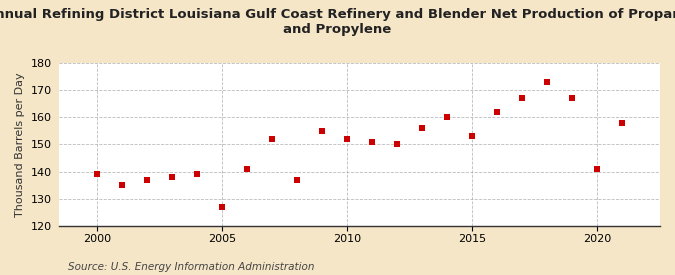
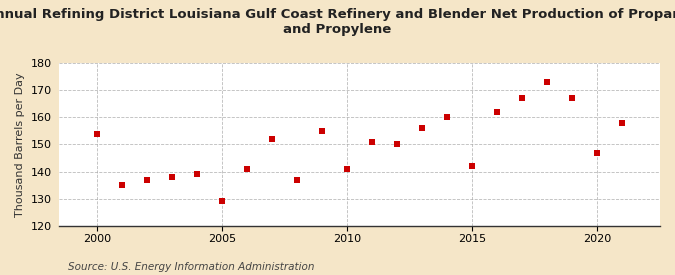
2000: 139 -> 154
2005: 127 -> 129
2010: 152 -> 141
2015: 153 -> 142
2020: 141 -> 147
